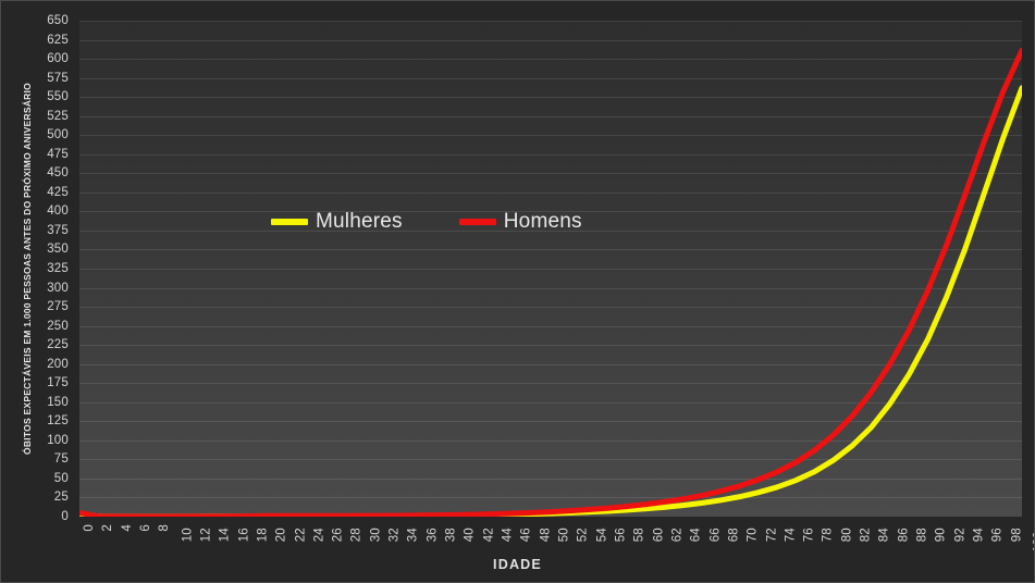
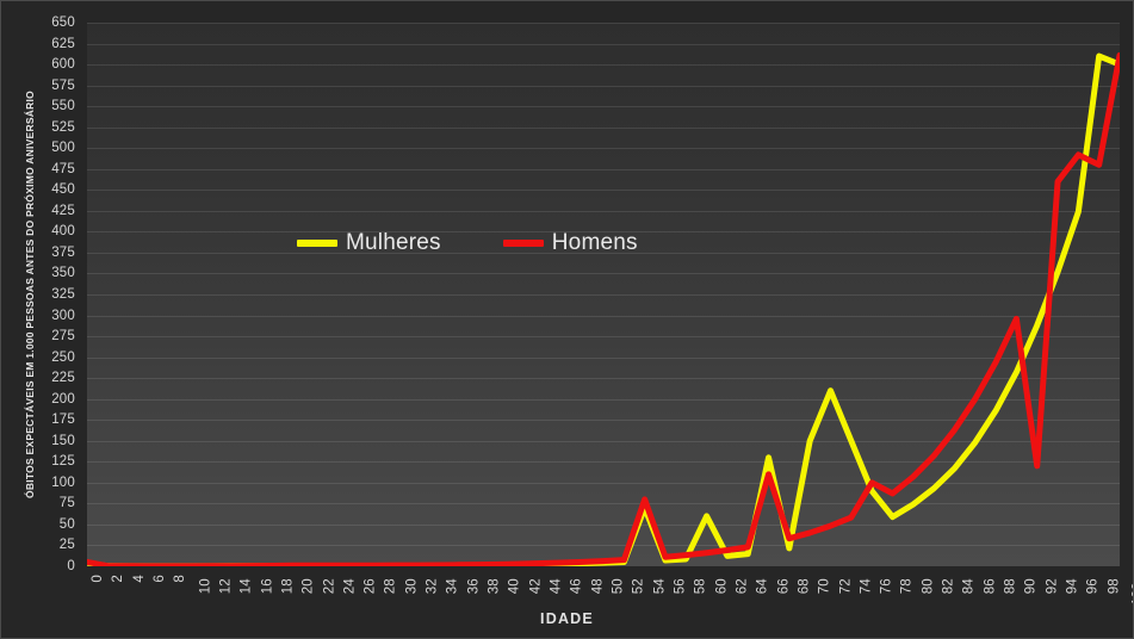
Mulheres/54: 10 -> 70
Homens/54: 10 -> 80
Mulheres/60: 10 -> 60
Mulheres/66: 20 -> 130
Homens/66: 30 -> 110
Mulheres/70: 30 -> 150
Mulheres/72: 30 -> 210
Mulheres/74: 40 -> 150
Mulheres/76: 50 -> 90
Homens/76: 70 -> 100
Homens/92: 360 -> 120
Homens/94: 420 -> 460
Mulheres/98: 500 -> 610
Homens/98: 560 -> 480
Mulheres/100: 560 -> 600
